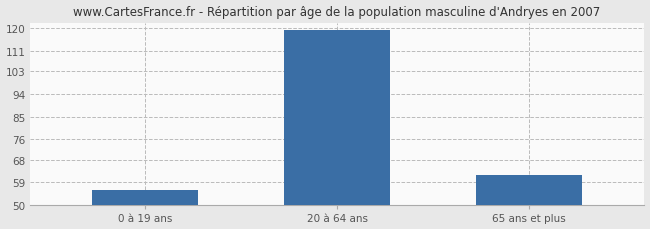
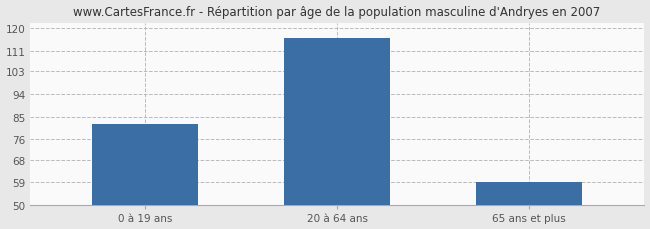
0 à 19 ans: 56 -> 82
20 à 64 ans: 119 -> 116
65 ans et plus: 62 -> 59
